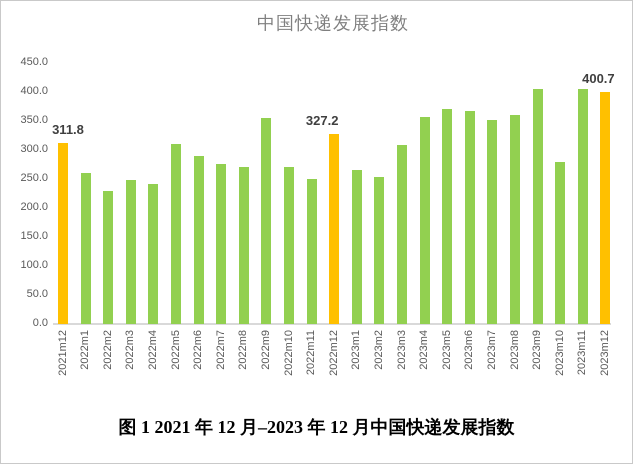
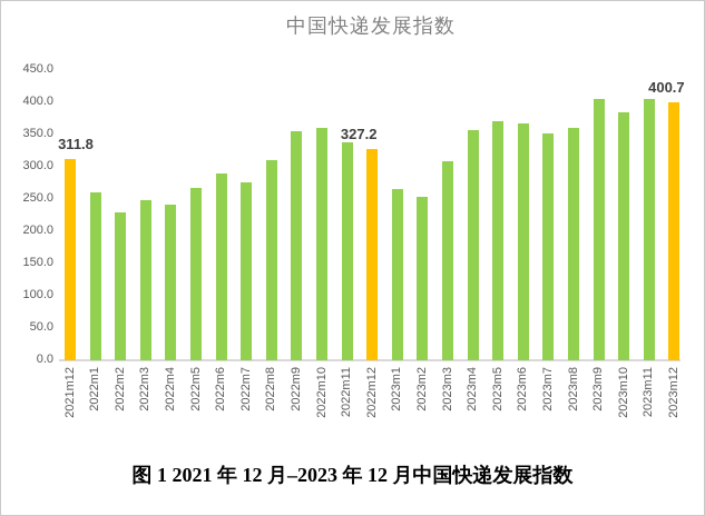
2022m5: 310 -> 270
2022m8: 270 -> 310
2022m10: 270 -> 360
2022m11: 250 -> 340
2023m10: 280 -> 380
